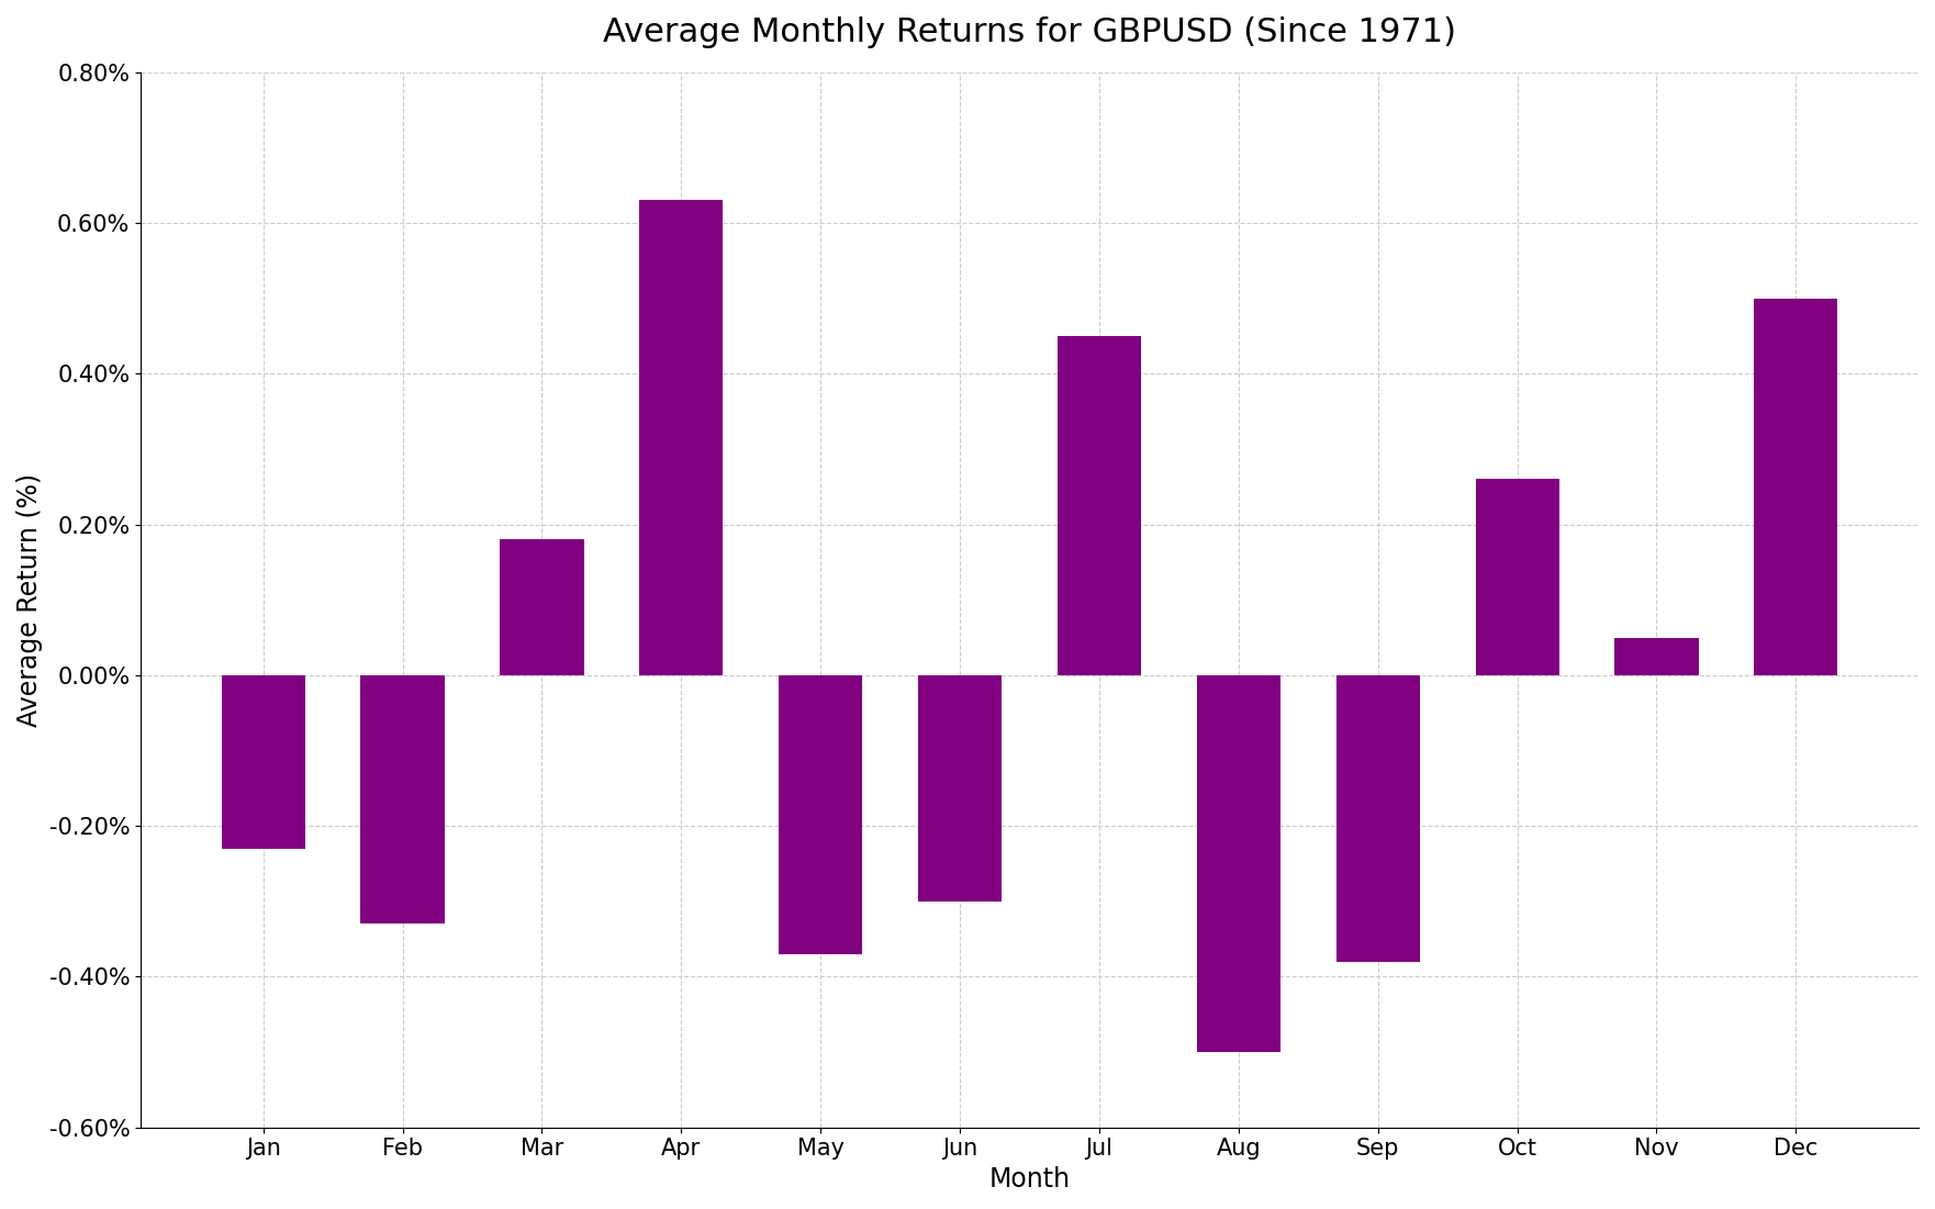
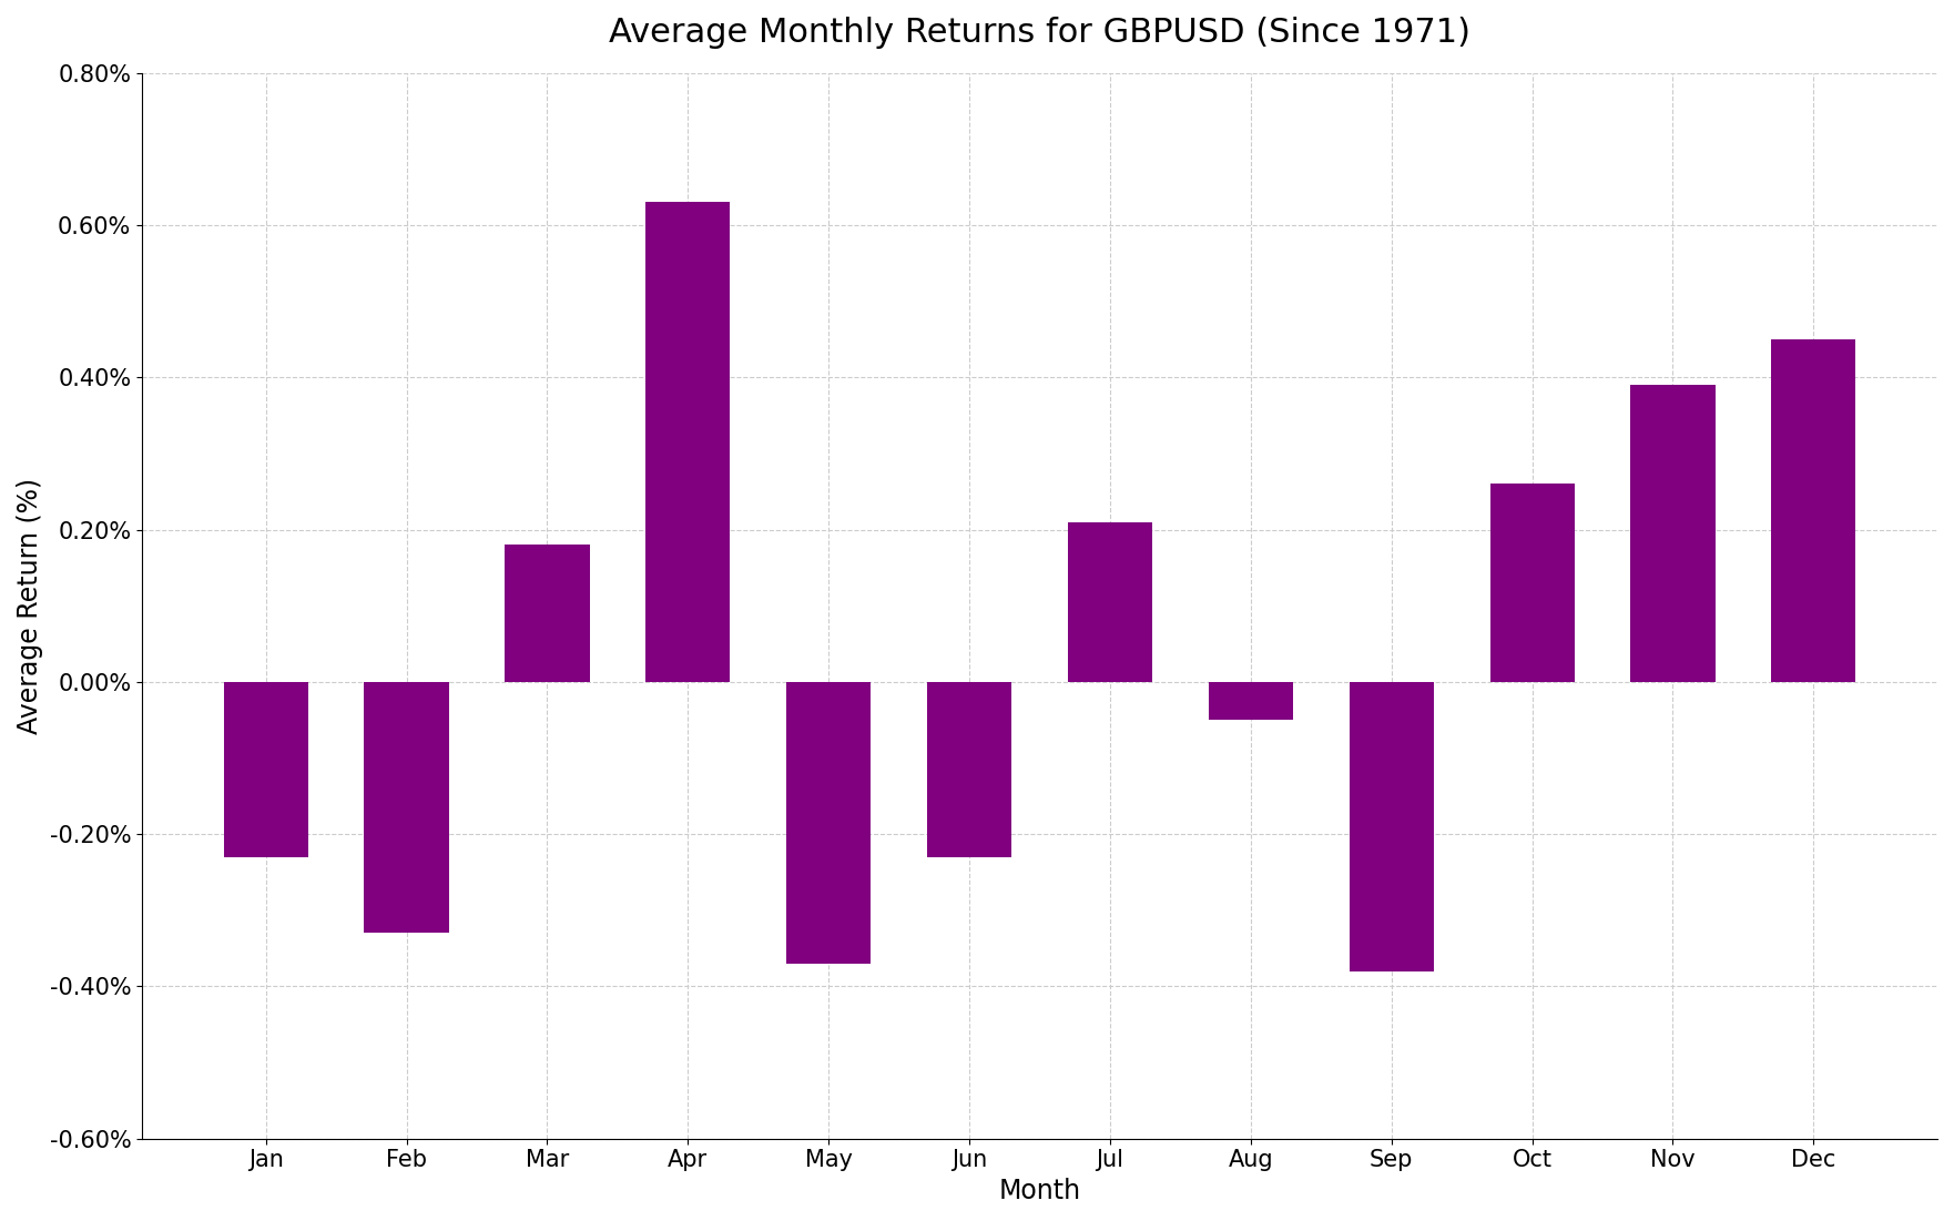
Jun: -0.30% -> -0.23%
Jul: 0.45% -> 0.21%
Aug: -0.50% -> -0.05%
Nov: 0.05% -> 0.39%
Dec: 0.50% -> 0.45%
